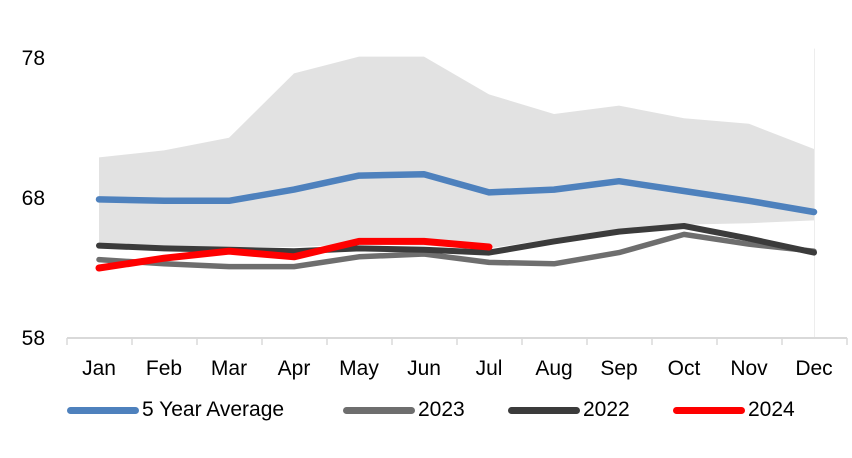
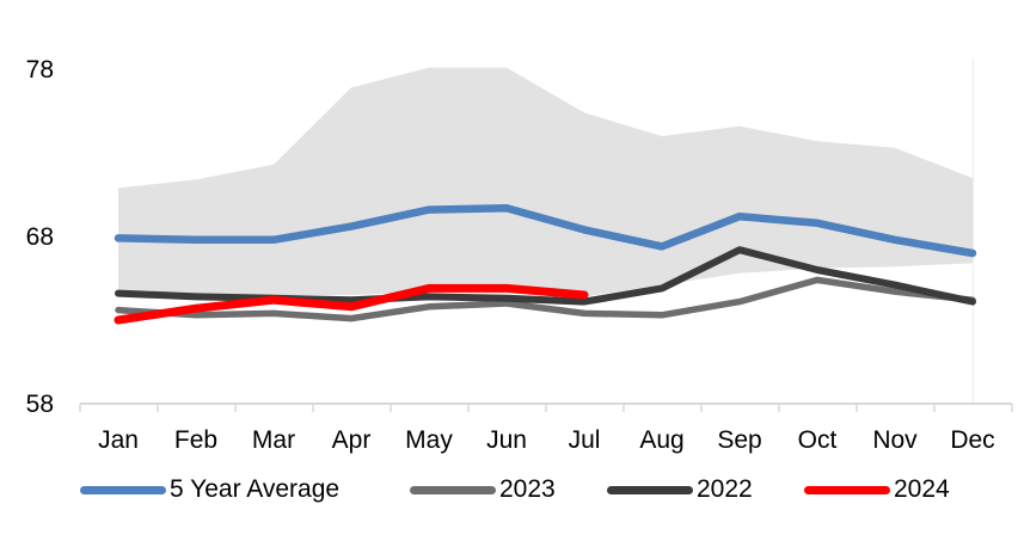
2023/Mar: 63.1 -> 63.4
5 Year Average/Aug: 68.6 -> 67.4
2022/Sep: 65.6 -> 67.2
5 Year Average/Oct: 68.5 -> 68.8
